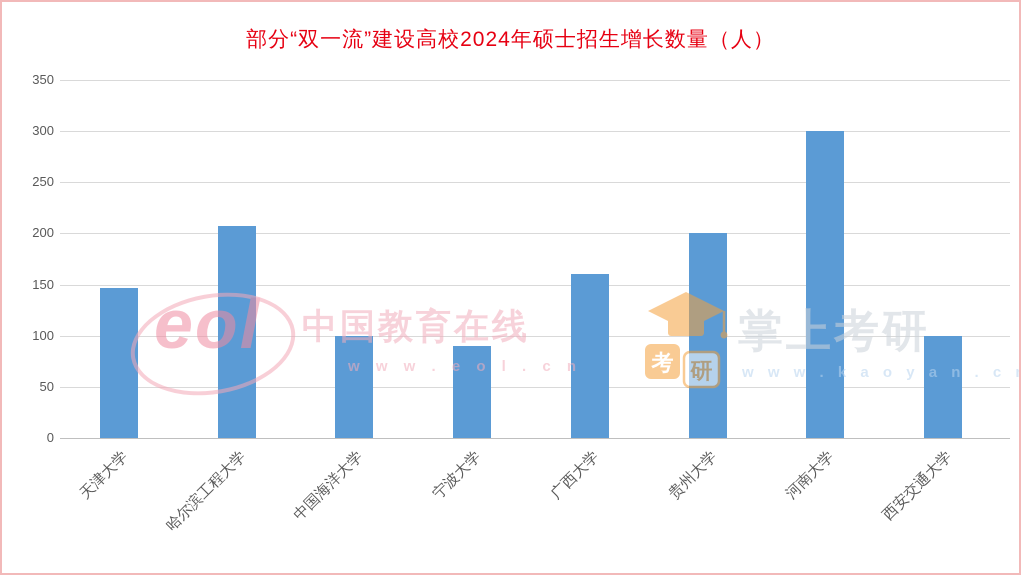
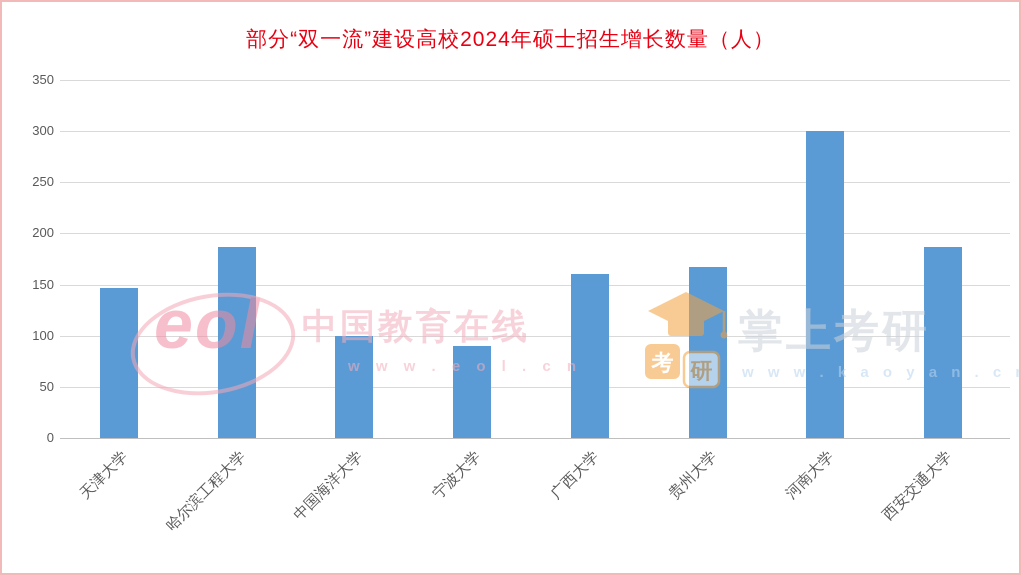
哈尔滨工程大学: 207 -> 187
贵州大学: 200 -> 167
西安交通大学: 100 -> 187
